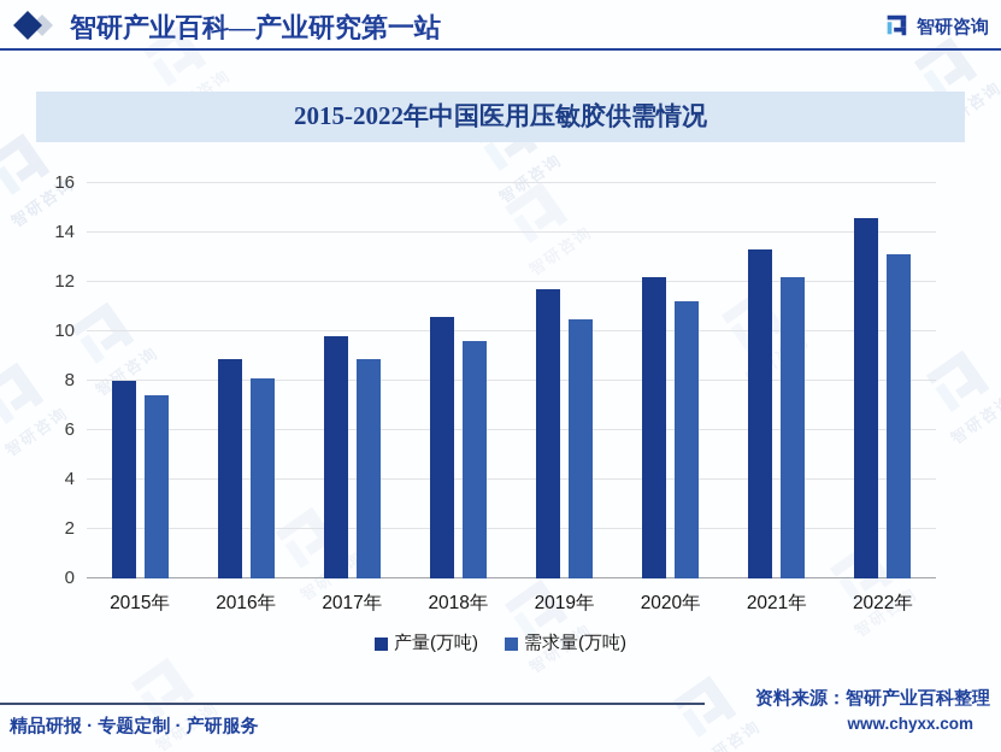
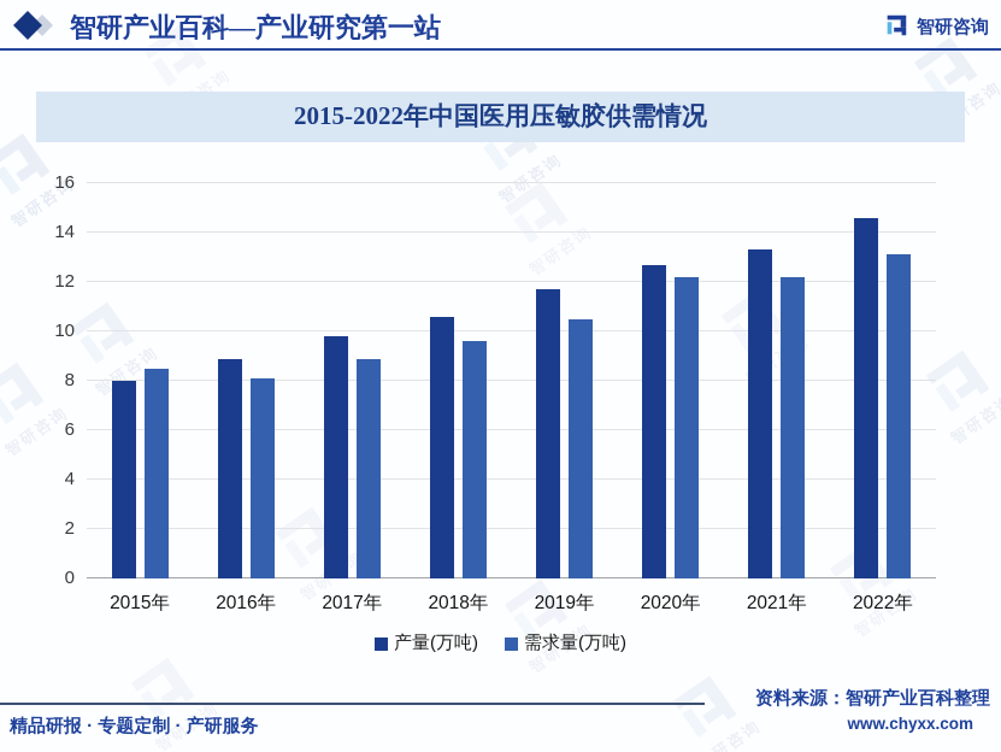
需求量(万吨)/2015年: 7.4 -> 8.5
产量(万吨)/2020年: 12.2 -> 12.7
需求量(万吨)/2020年: 11.2 -> 12.2
